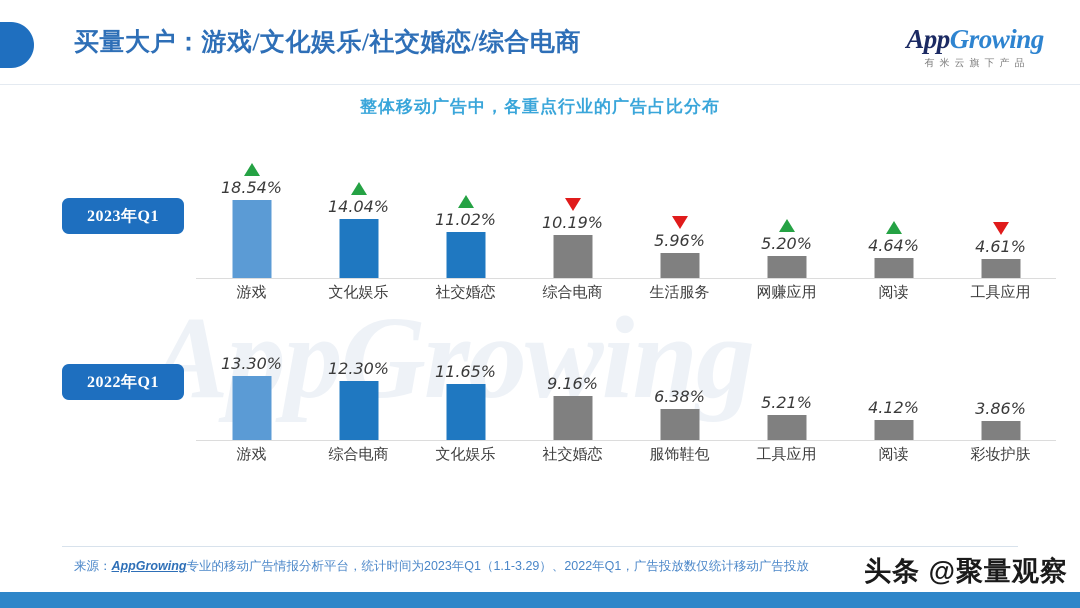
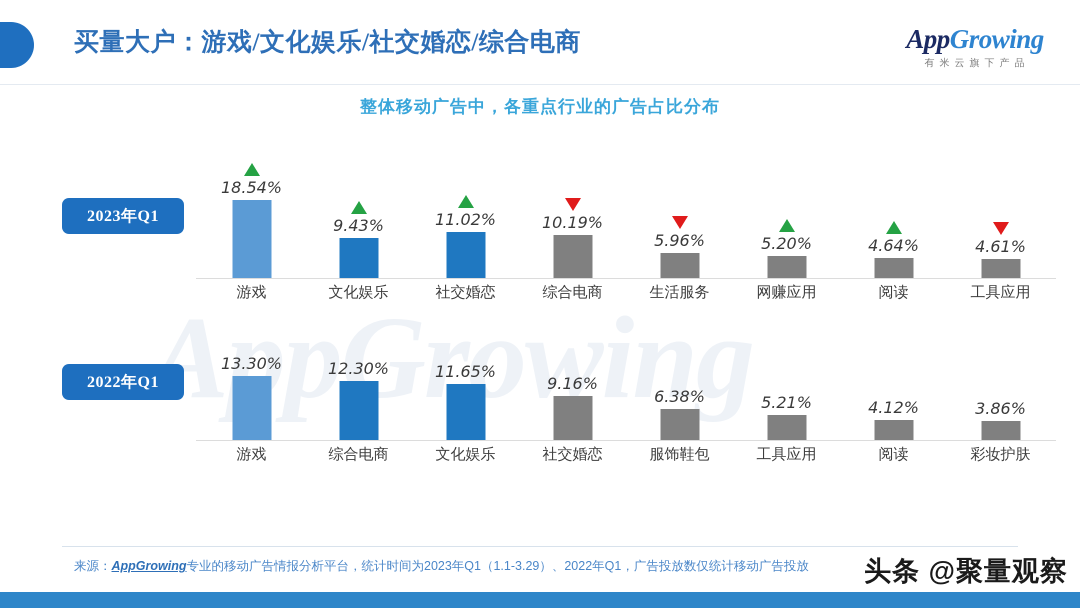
2023年Q1/文化娱乐: 14.04% -> 9.43%
